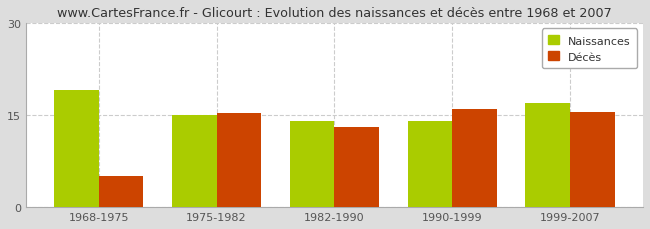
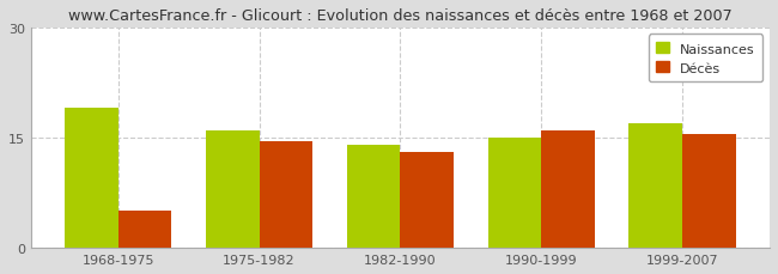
Naissances/1975-1982: 15 -> 16
Décès/1975-1982: 15.4 -> 14.5
Naissances/1990-1999: 14 -> 15
